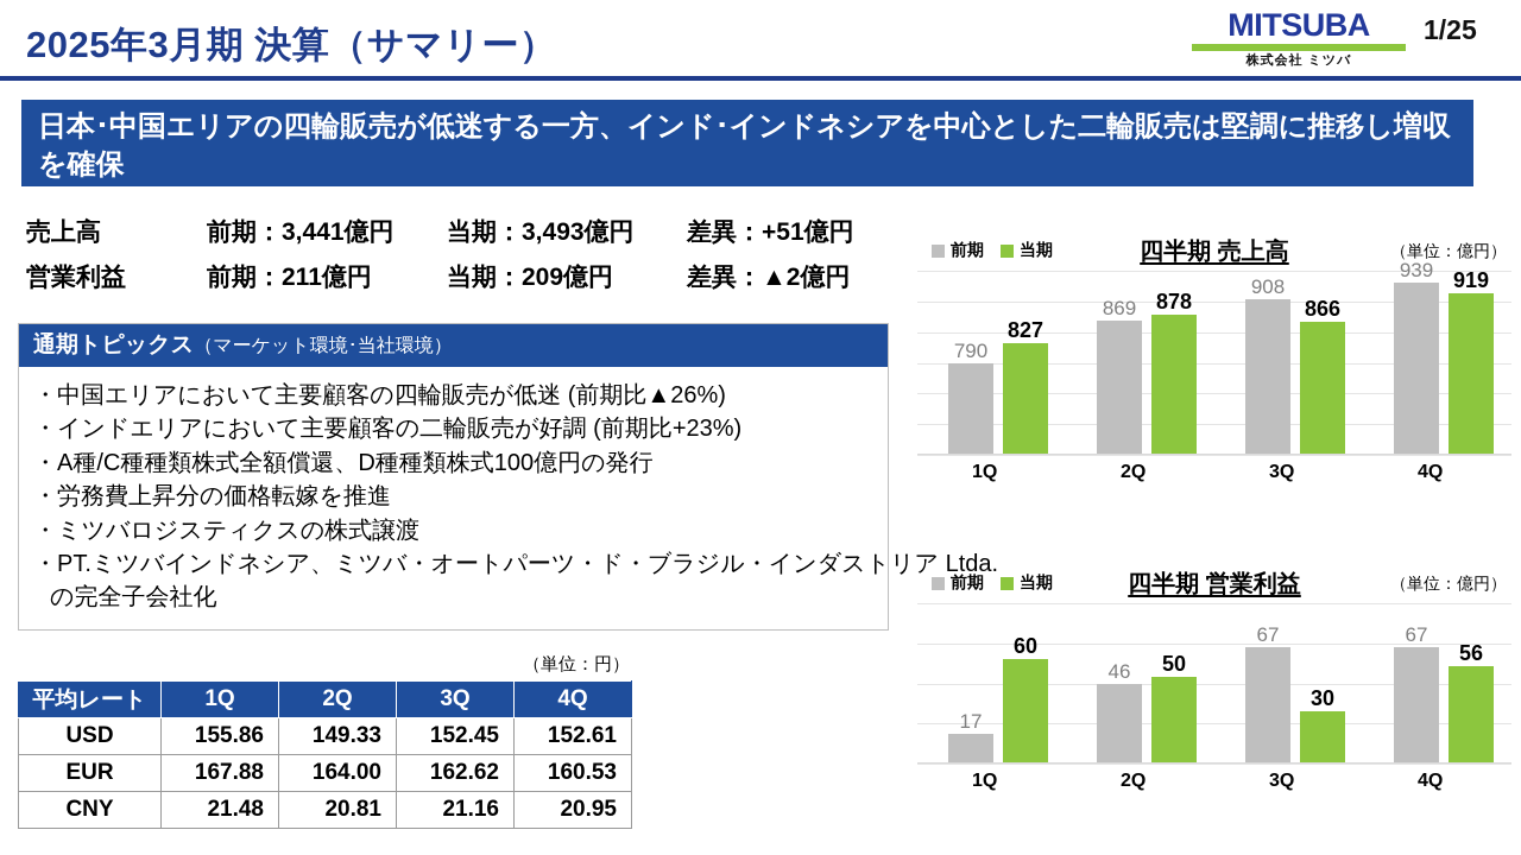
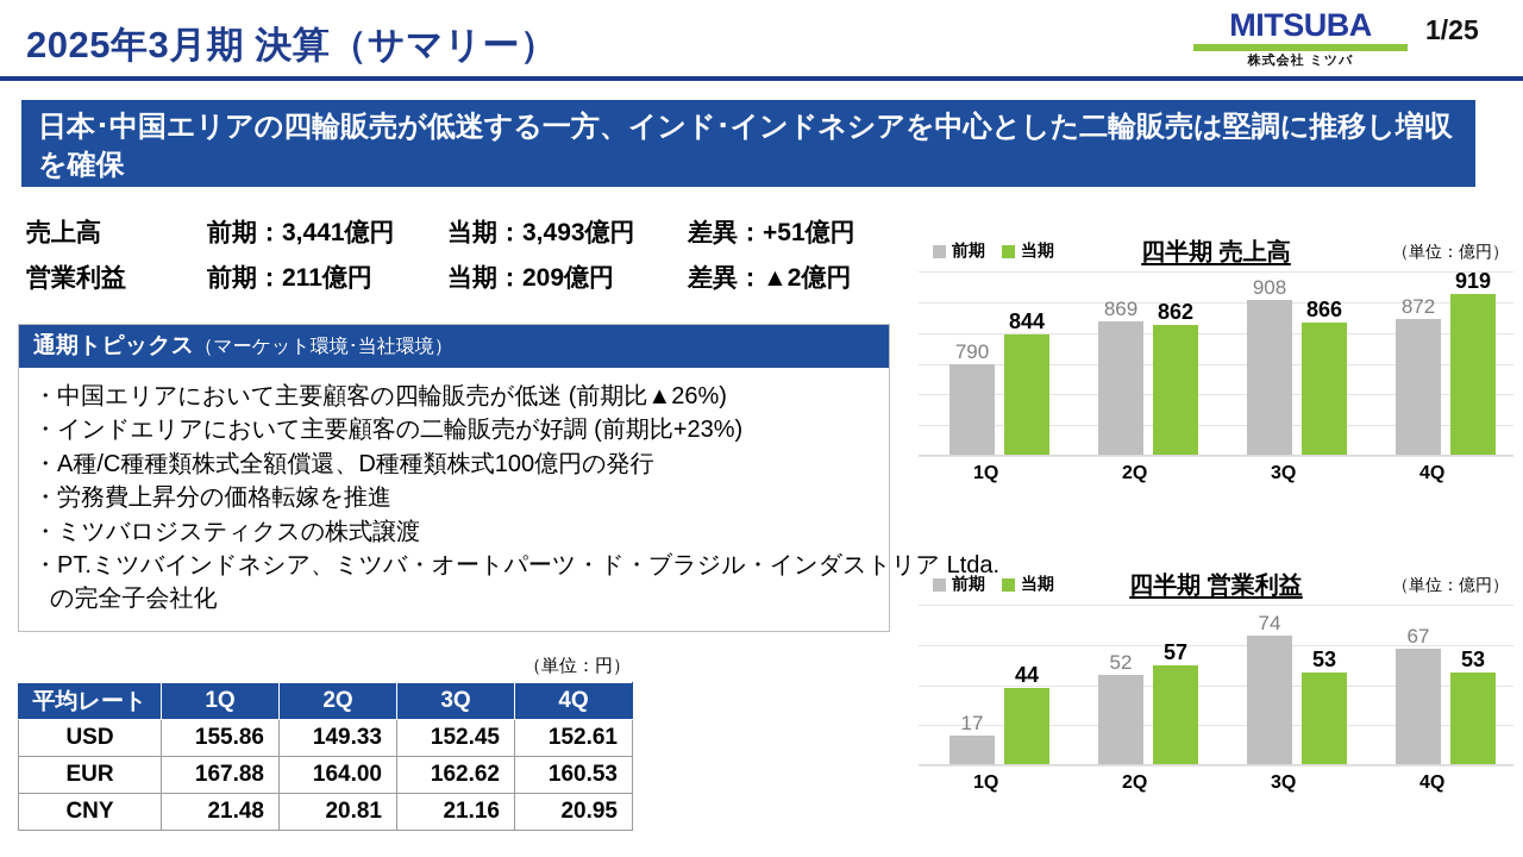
四半期 売上高/当期/1Q: 827 -> 844
四半期 売上高/当期/2Q: 878 -> 862
四半期 売上高/前期/4Q: 939 -> 872
四半期 営業利益/当期/1Q: 60 -> 44
四半期 営業利益/前期/2Q: 46 -> 52
四半期 営業利益/当期/2Q: 50 -> 57
四半期 営業利益/前期/3Q: 67 -> 74
四半期 営業利益/当期/3Q: 30 -> 53
四半期 営業利益/当期/4Q: 56 -> 53
